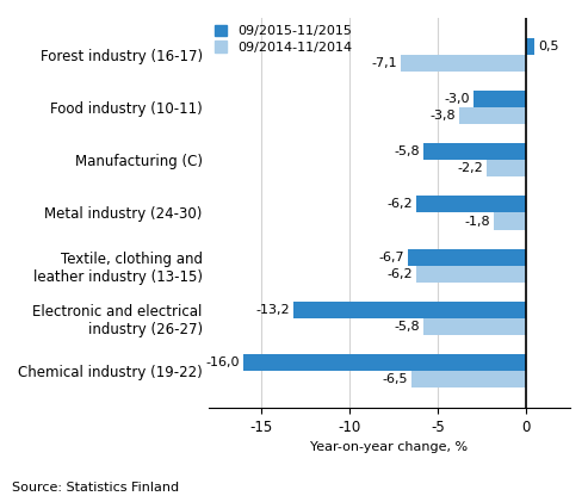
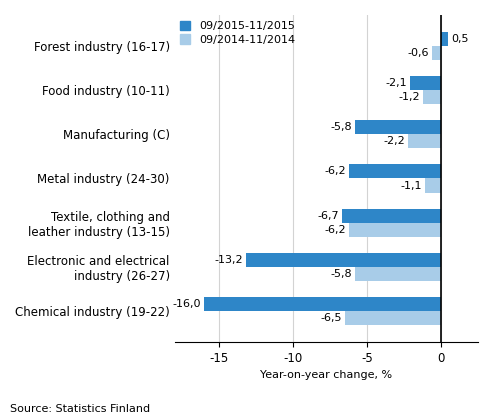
09/2014-11/2014/Forest industry (16-17): -7,1 -> -0,6
09/2015-11/2015/Food industry (10-11): -3,0 -> -2,1
09/2014-11/2014/Food industry (10-11): -3,8 -> -1,2
09/2014-11/2014/Metal industry (24-30): -1,8 -> -1,1
